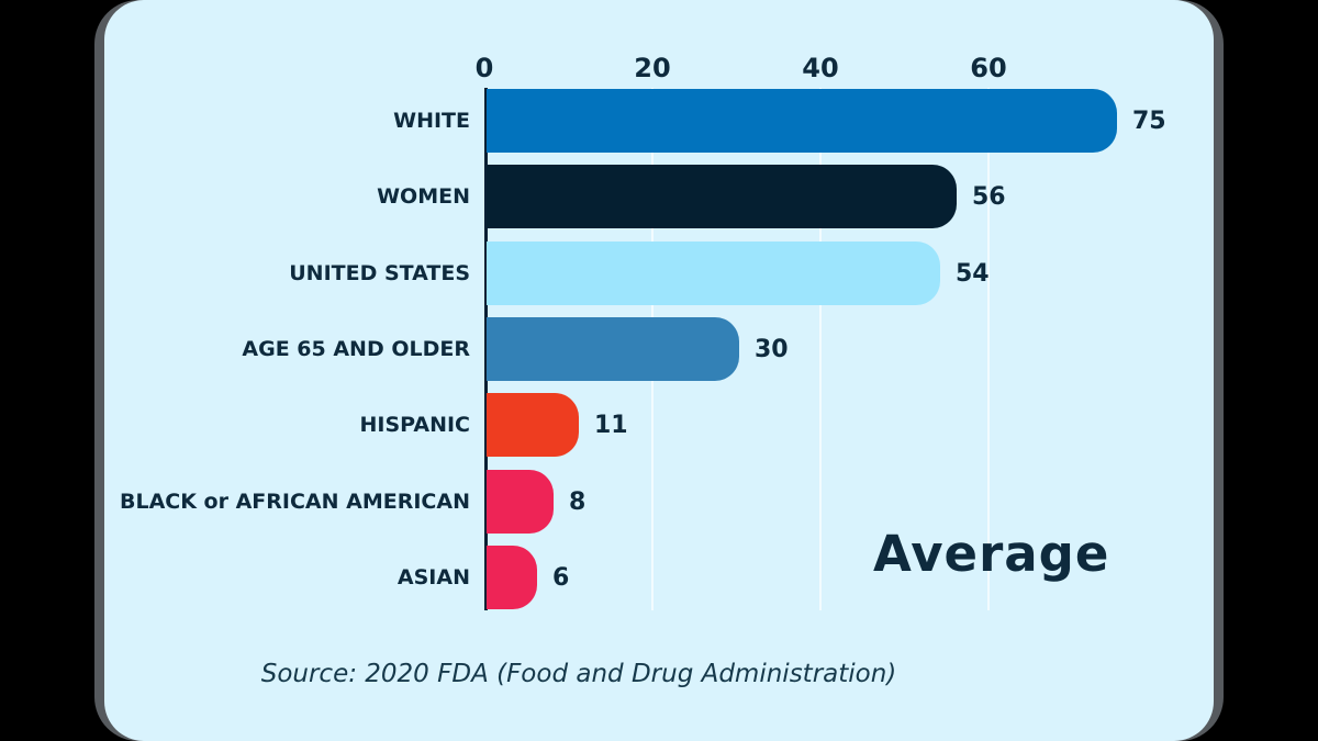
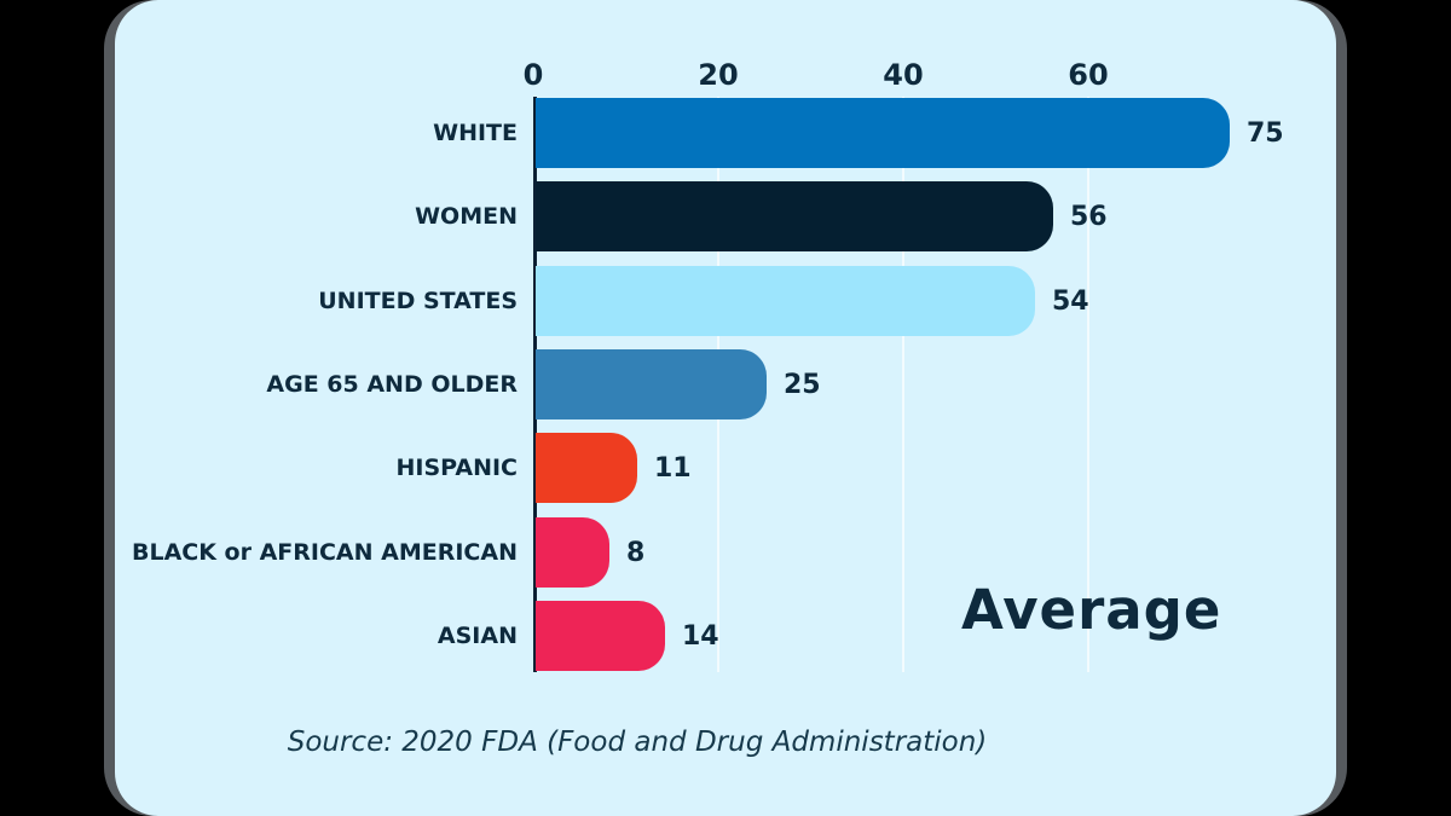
AGE 65 AND OLDER: 30 -> 25
ASIAN: 6 -> 14
